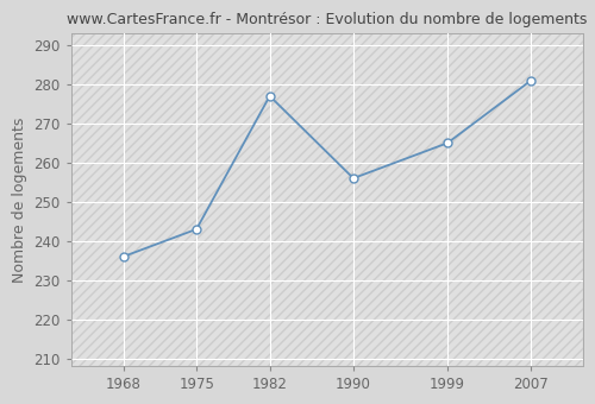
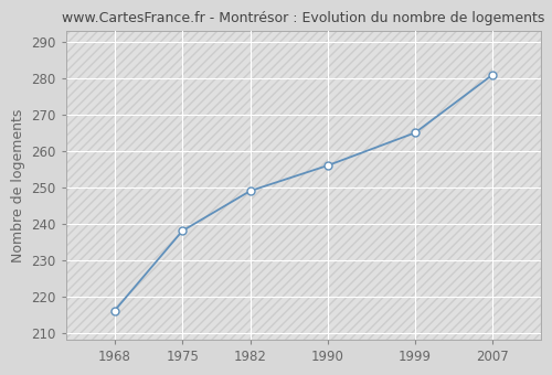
1968: 236 -> 216
1975: 243 -> 238
1982: 277 -> 249
